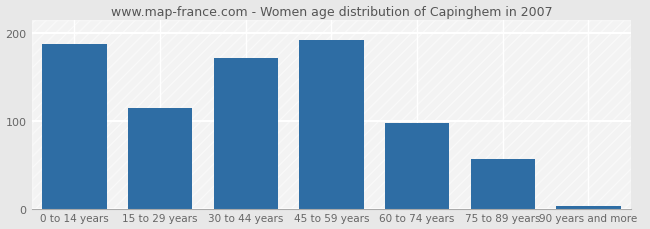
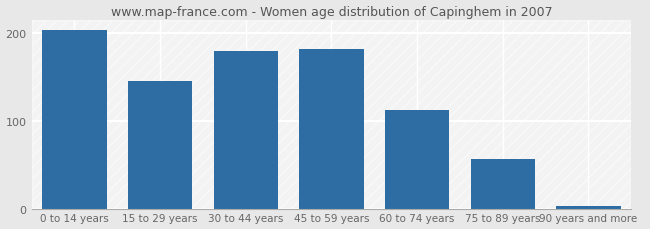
0 to 14 years: 188 -> 204
15 to 29 years: 115 -> 146
30 to 44 years: 172 -> 180
45 to 59 years: 192 -> 182
60 to 74 years: 98 -> 112
